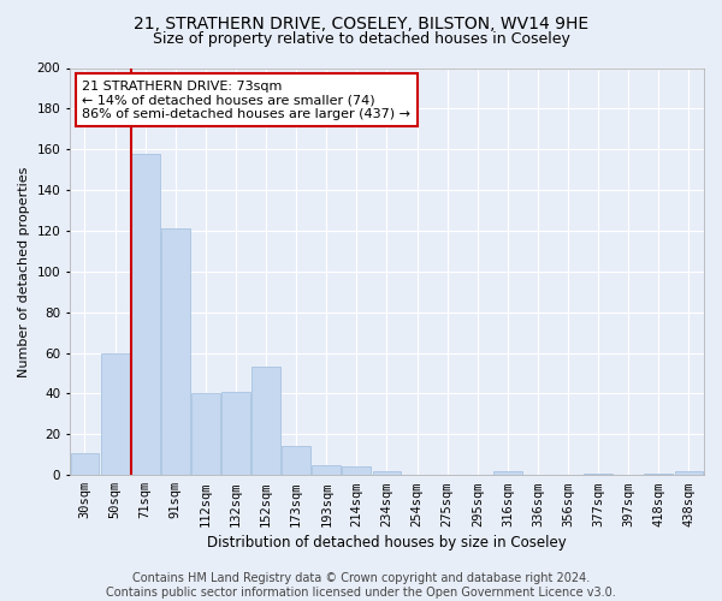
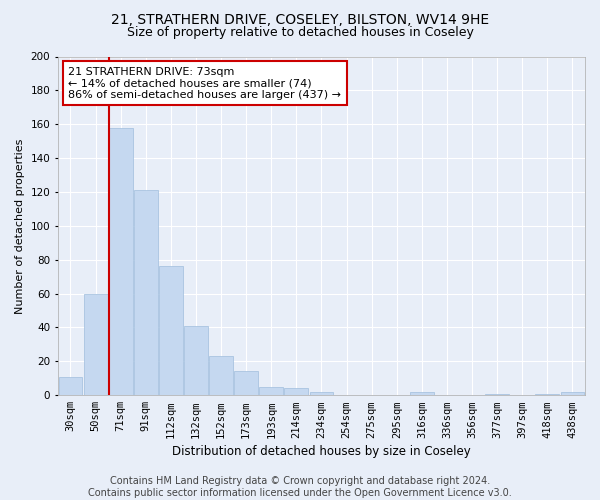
112sqm: 40 -> 76
152sqm: 53 -> 23
